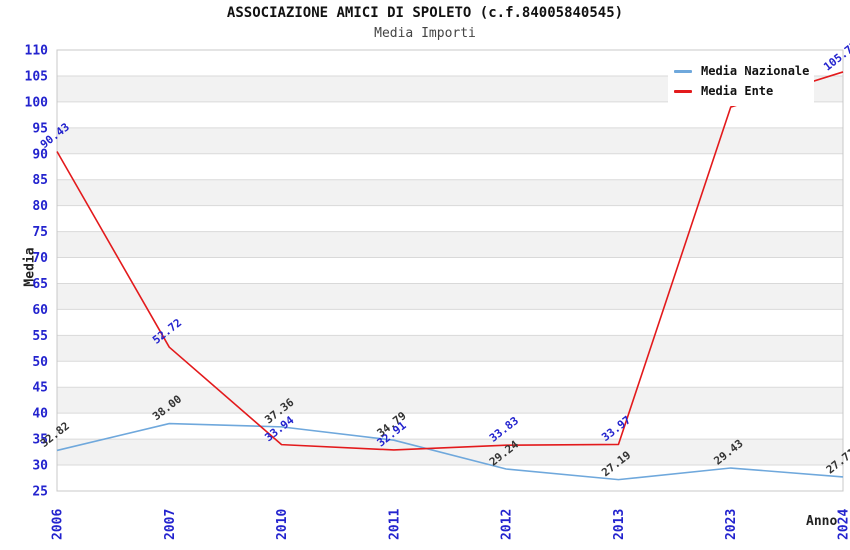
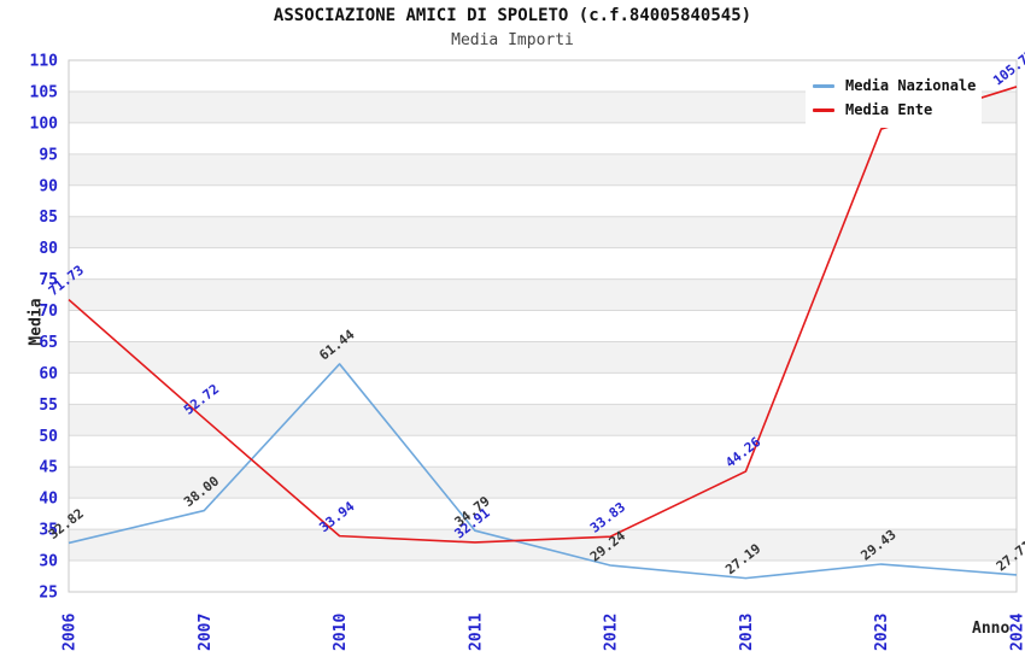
Media Ente/2006: 90.43 -> 71.73
Media Nazionale/2010: 37.36 -> 61.44
Media Ente/2013: 33.97 -> 44.26
